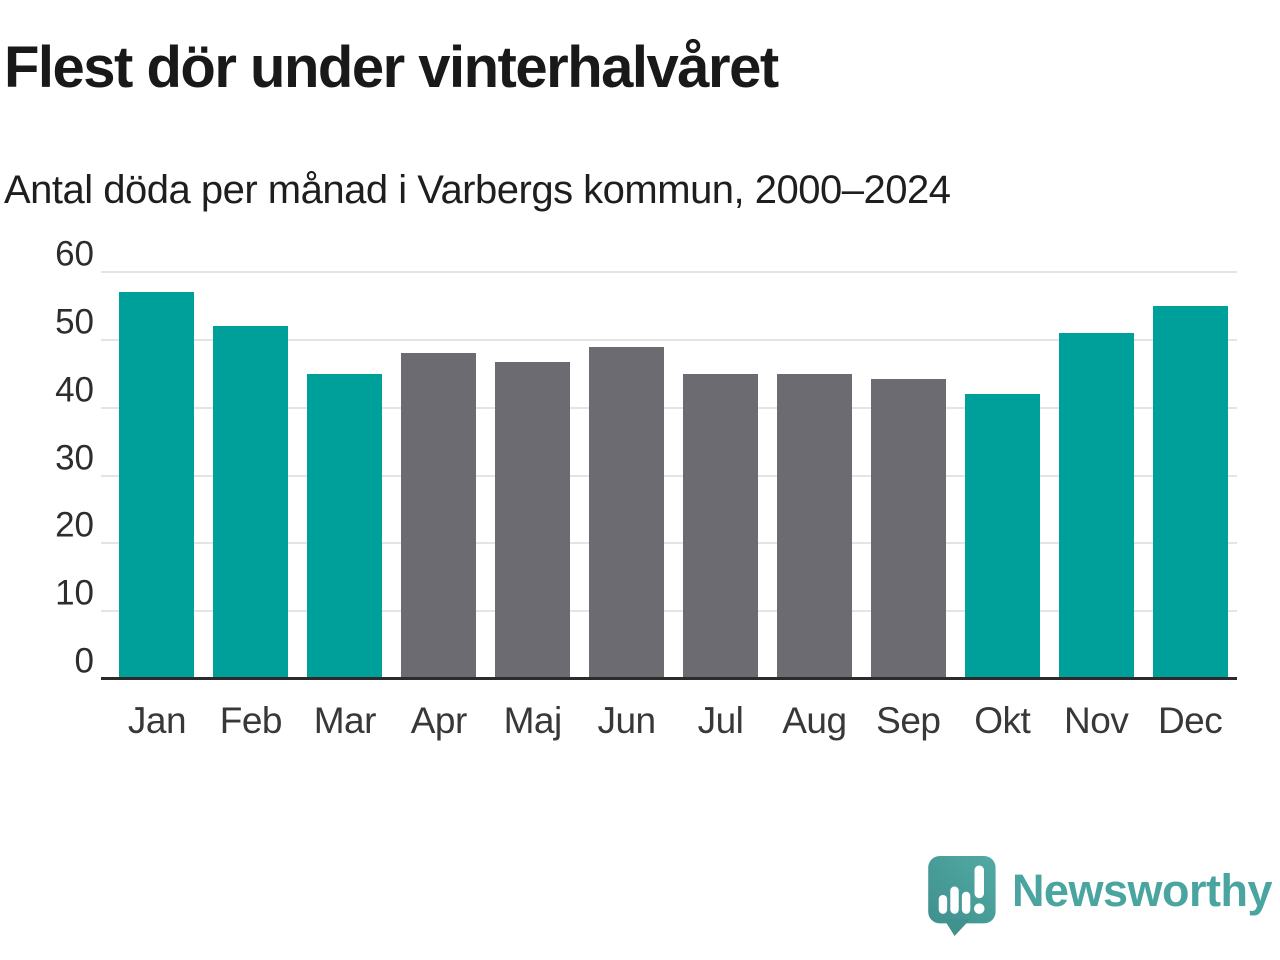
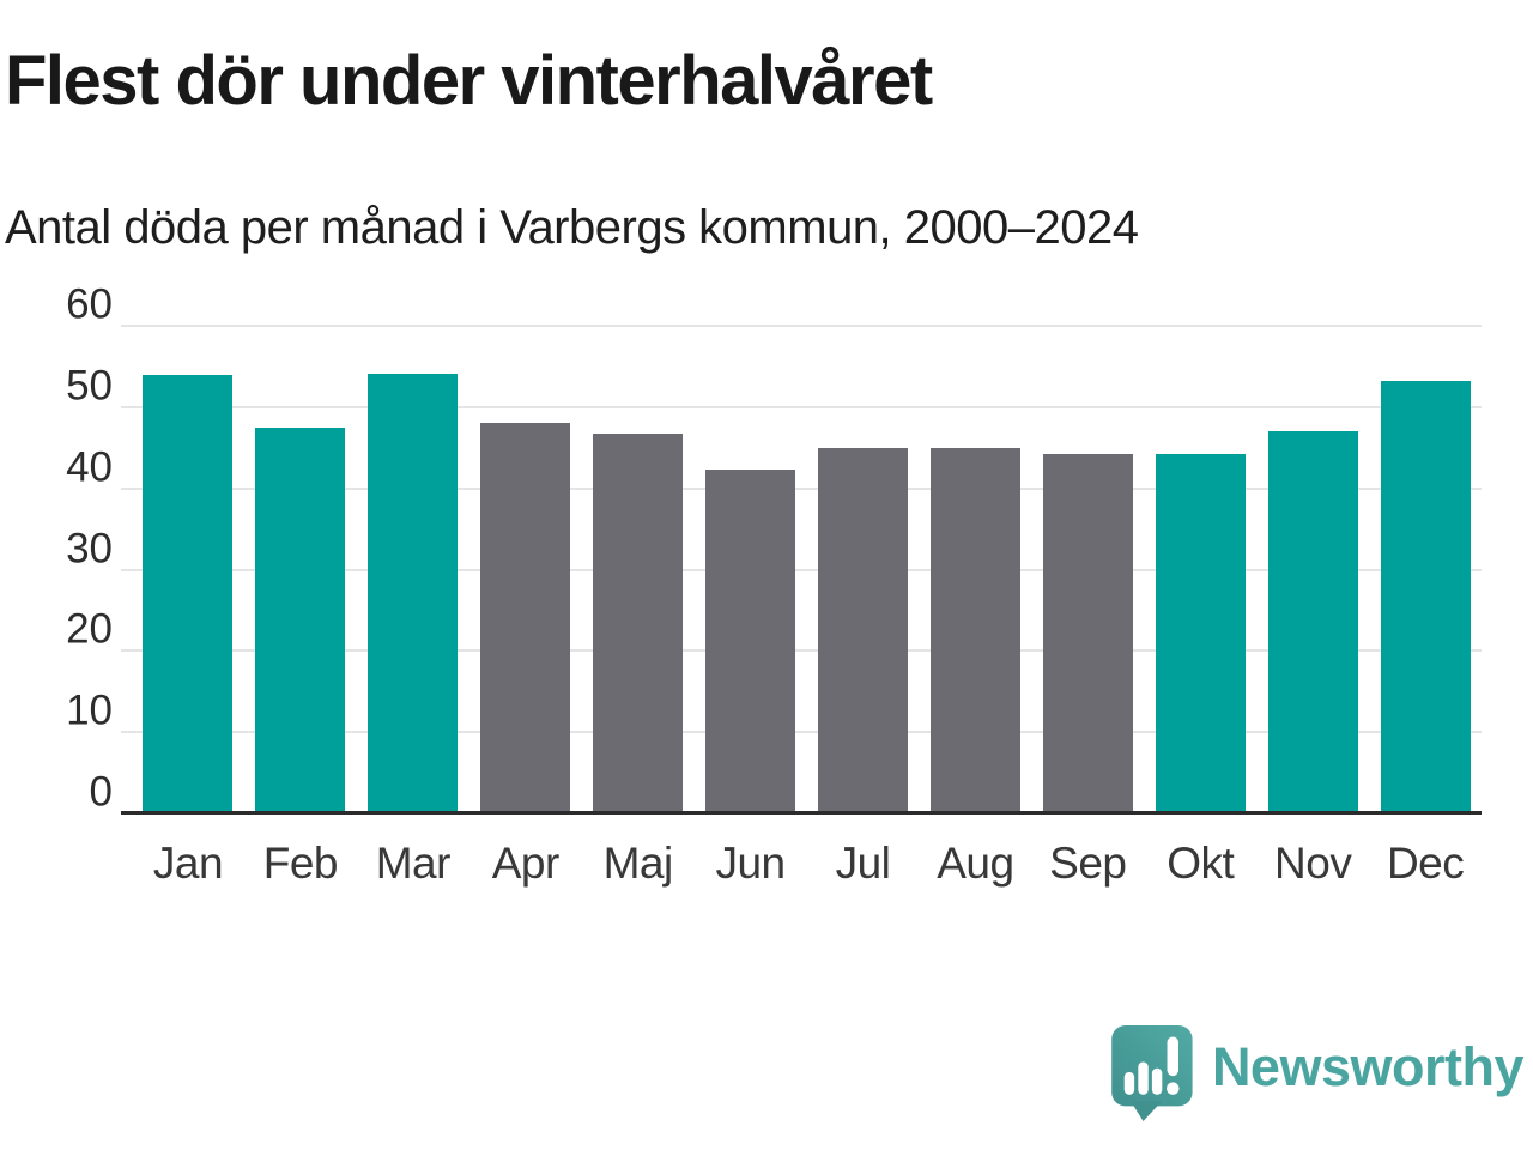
Jan: 57 -> 54
Feb: 52 -> 48
Mar: 45 -> 54
Jun: 49 -> 42
Okt: 42 -> 44
Nov: 51 -> 47
Dec: 55 -> 53
